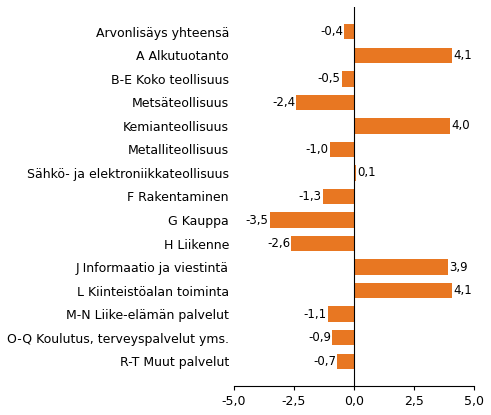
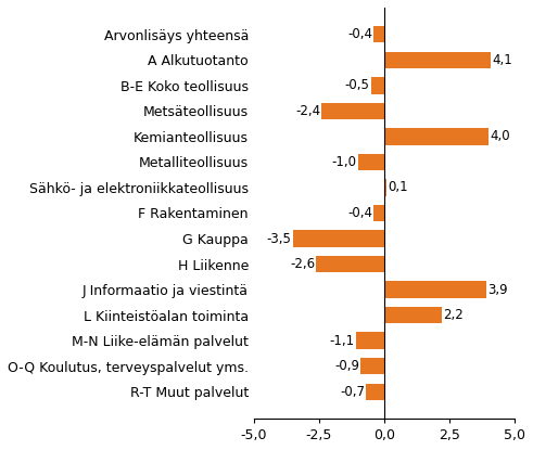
F Rakentaminen: -1,3 -> -0,4
L Kiinteistöalan toiminta: 4,1 -> 2,2
